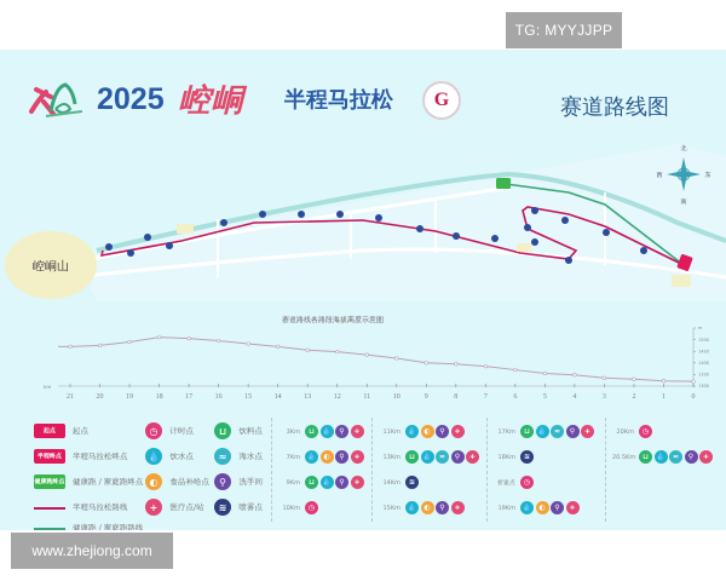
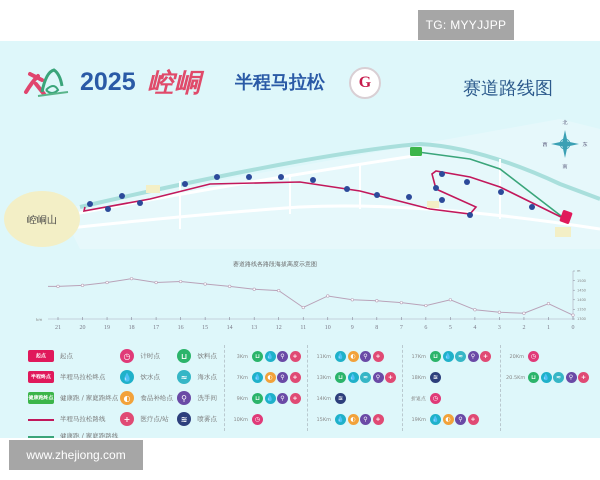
17: 1500 -> 1490
11: 1440 -> 1360
5: 1360 -> 1400
1: 1320 -> 1380
